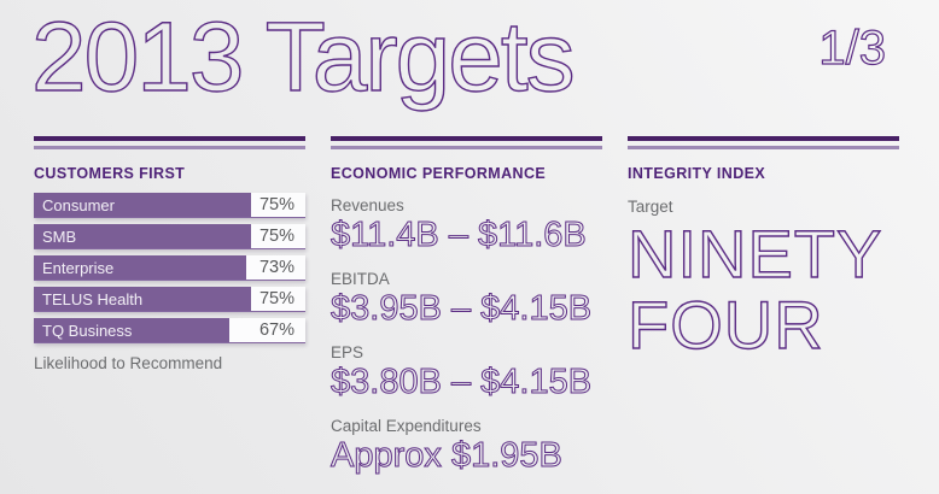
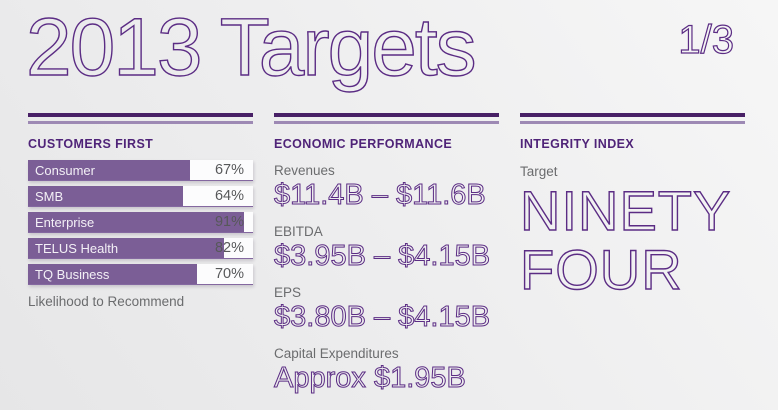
Consumer: 75% -> 67%
SMB: 75% -> 64%
Enterprise: 73% -> 91%
TELUS Health: 75% -> 82%
TQ Business: 67% -> 70%
